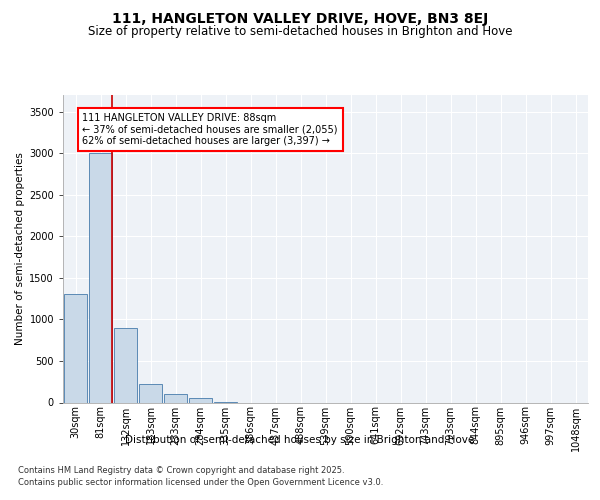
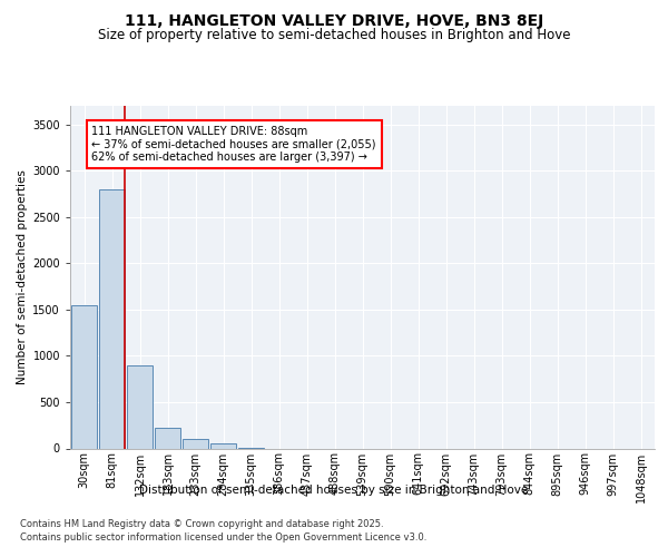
30sqm: 1300 -> 1550
81sqm: 3000 -> 2800
